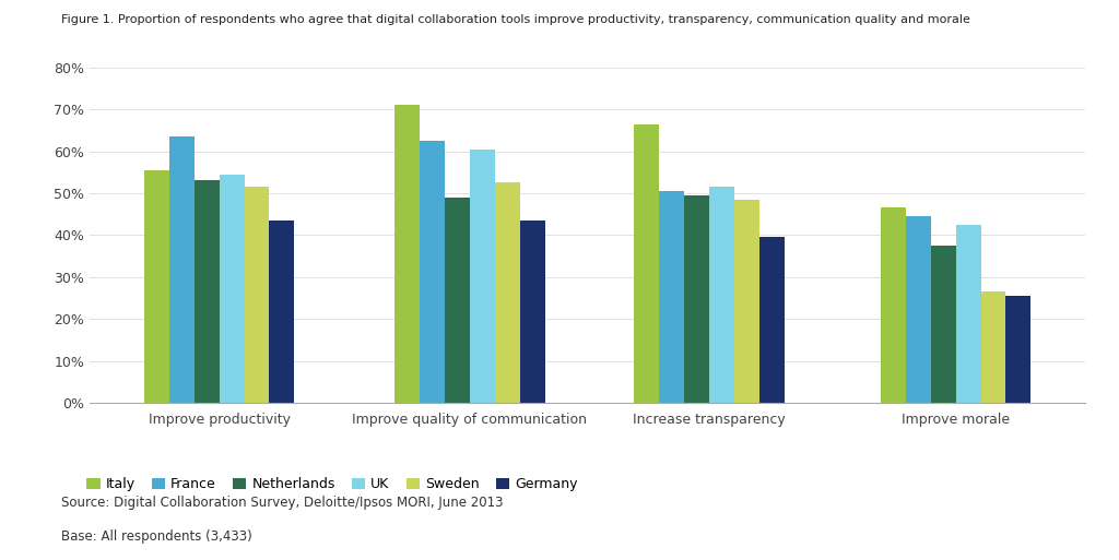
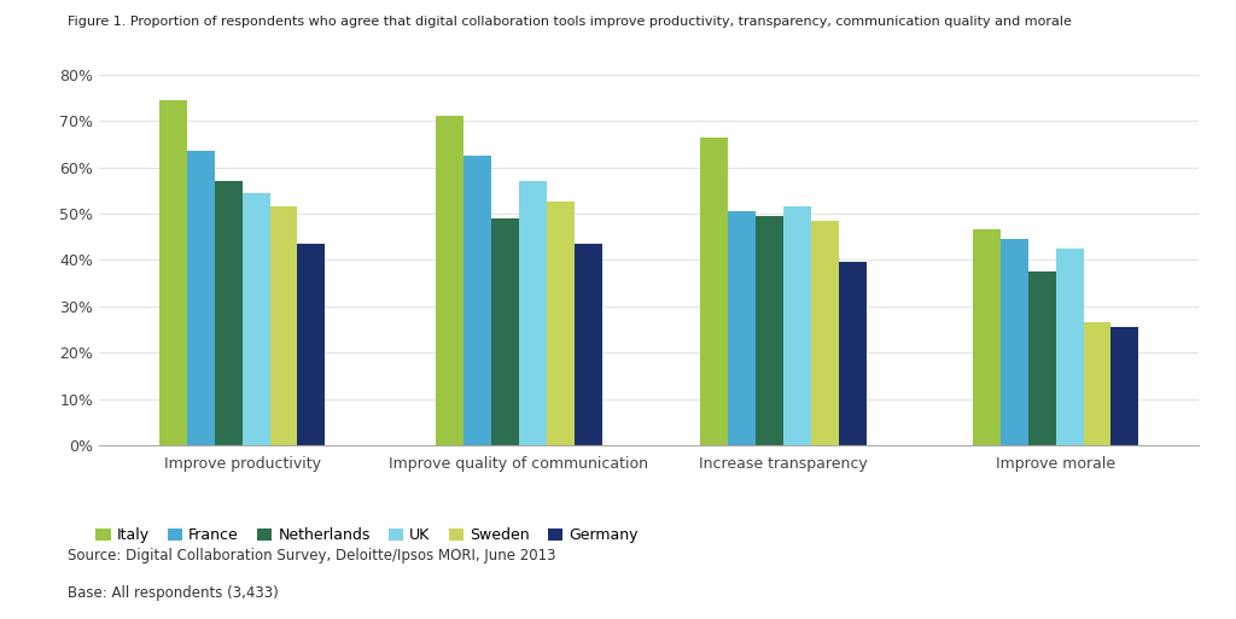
Italy/Improve productivity: 55.5% -> 74.5%
Netherlands/Improve productivity: 53.0% -> 57.0%
UK/Improve quality of communication: 60.5% -> 57.0%
